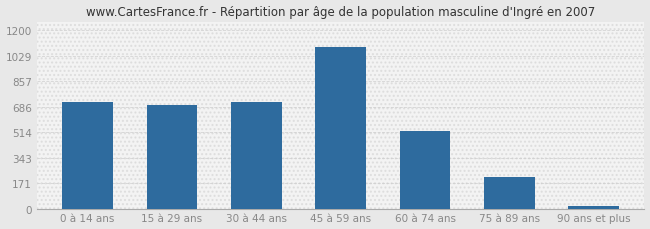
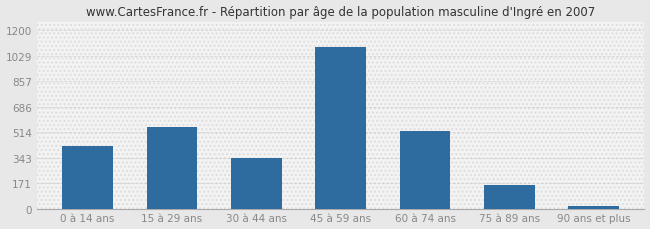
0 à 14 ans: 720 -> 420
15 à 29 ans: 700 -> 550
30 à 44 ans: 720 -> 340
75 à 89 ans: 220 -> 160
